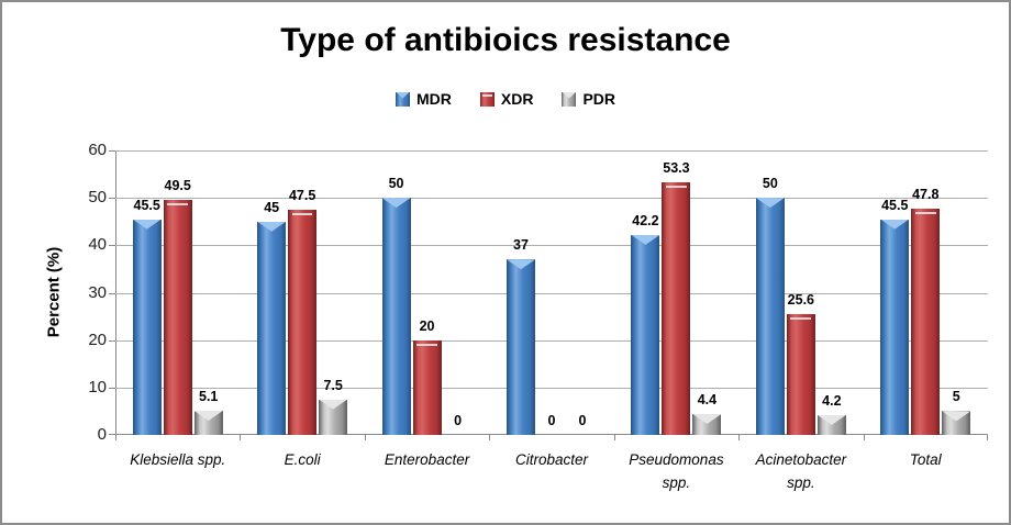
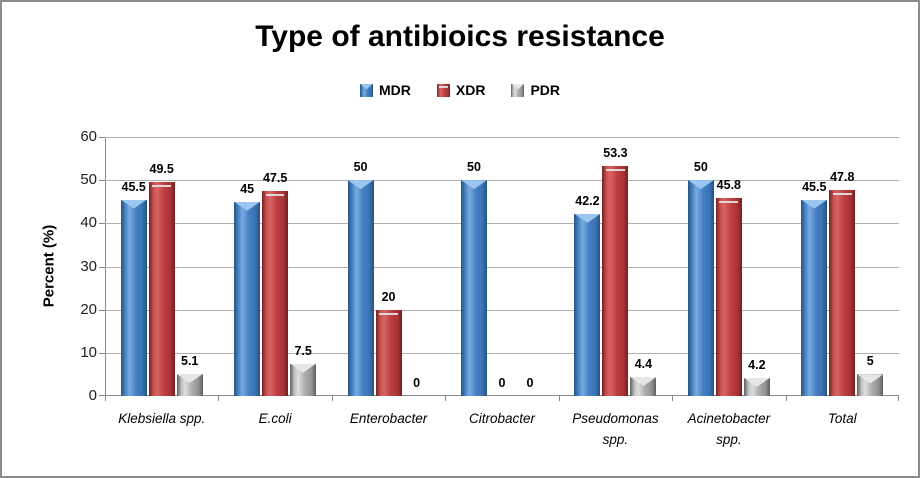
MDR/Citrobacter: 37 -> 50
XDR/Acinetobacter spp.: 25.6 -> 45.8
